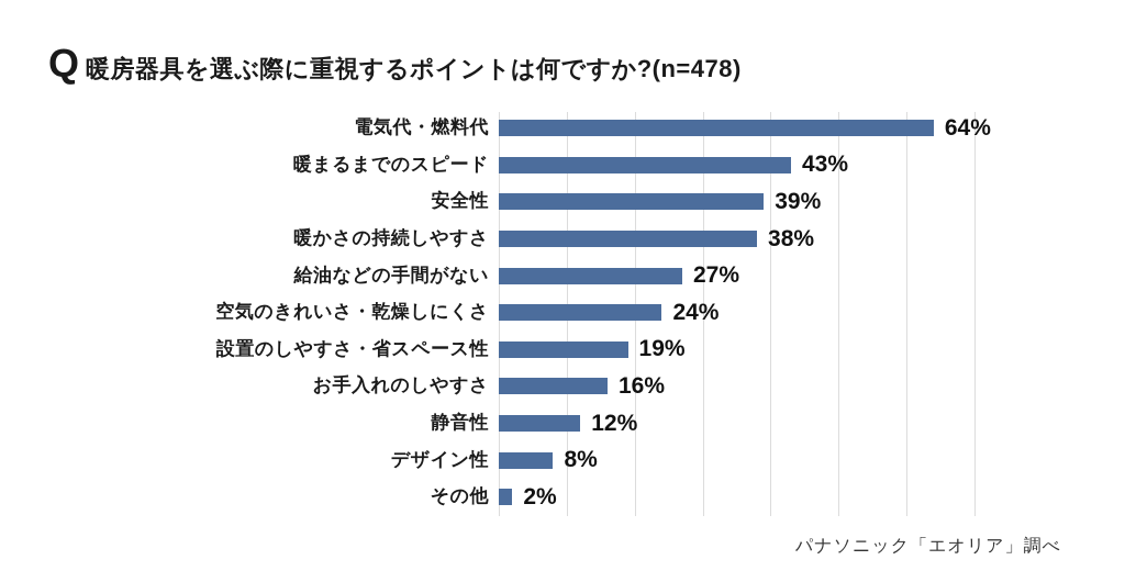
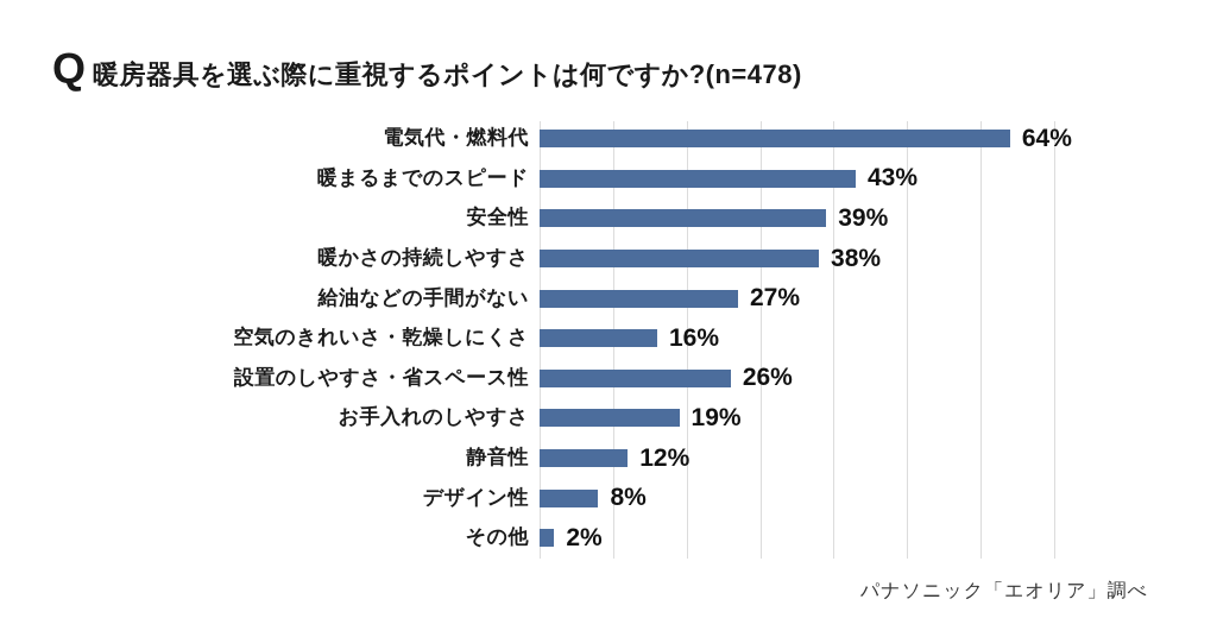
空気のきれいさ・乾燥しにくさ: 24% -> 16%
設置のしやすさ・省スペース性: 19% -> 26%
お手入れのしやすさ: 16% -> 19%
